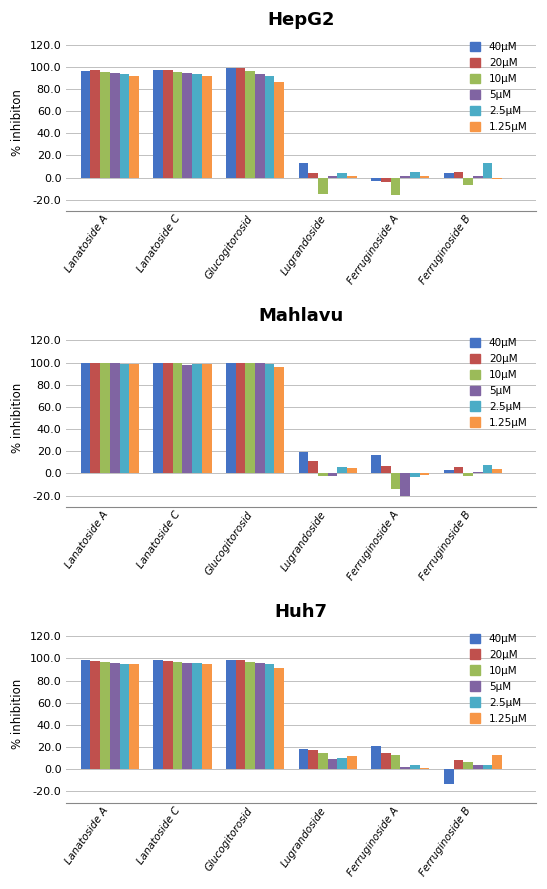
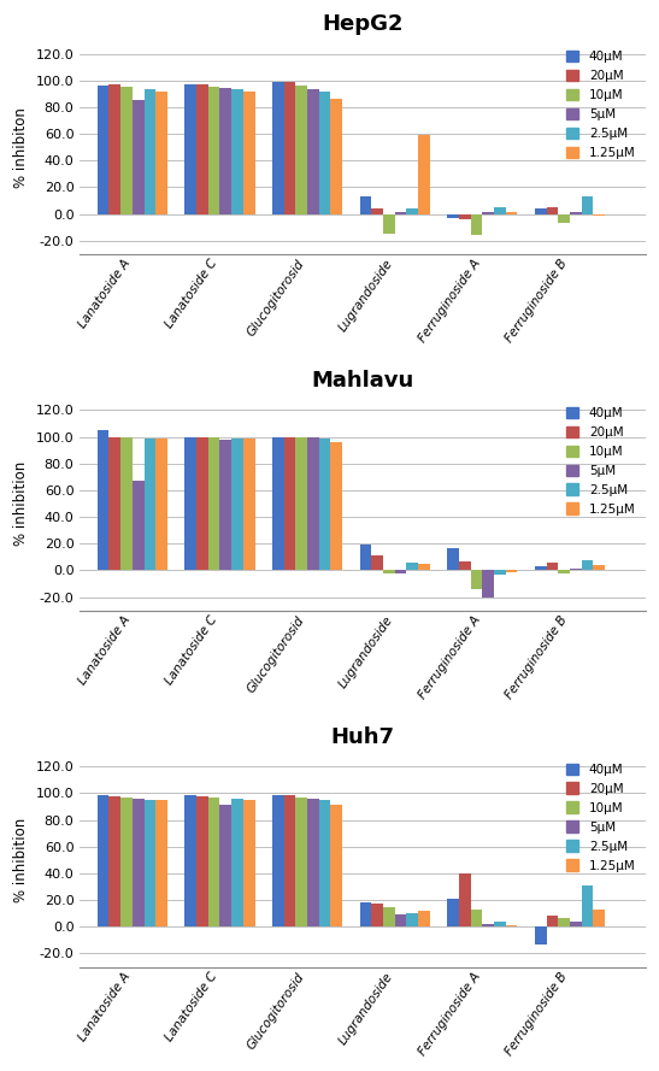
HepG2/5μM/Lanatoside A: 94 -> 85
HepG2/1.25μM/Lugrandoside: 1 -> 59
Mahlavu/40μM/Lanatoside A: 100 -> 105
Mahlavu/5μM/Lanatoside A: 100 -> 67
Huh7/5μM/Lanatoside C: 96 -> 91
Huh7/20μM/Ferruginoside A: 15 -> 40
Huh7/2.5μM/Ferruginoside B: 4 -> 31
